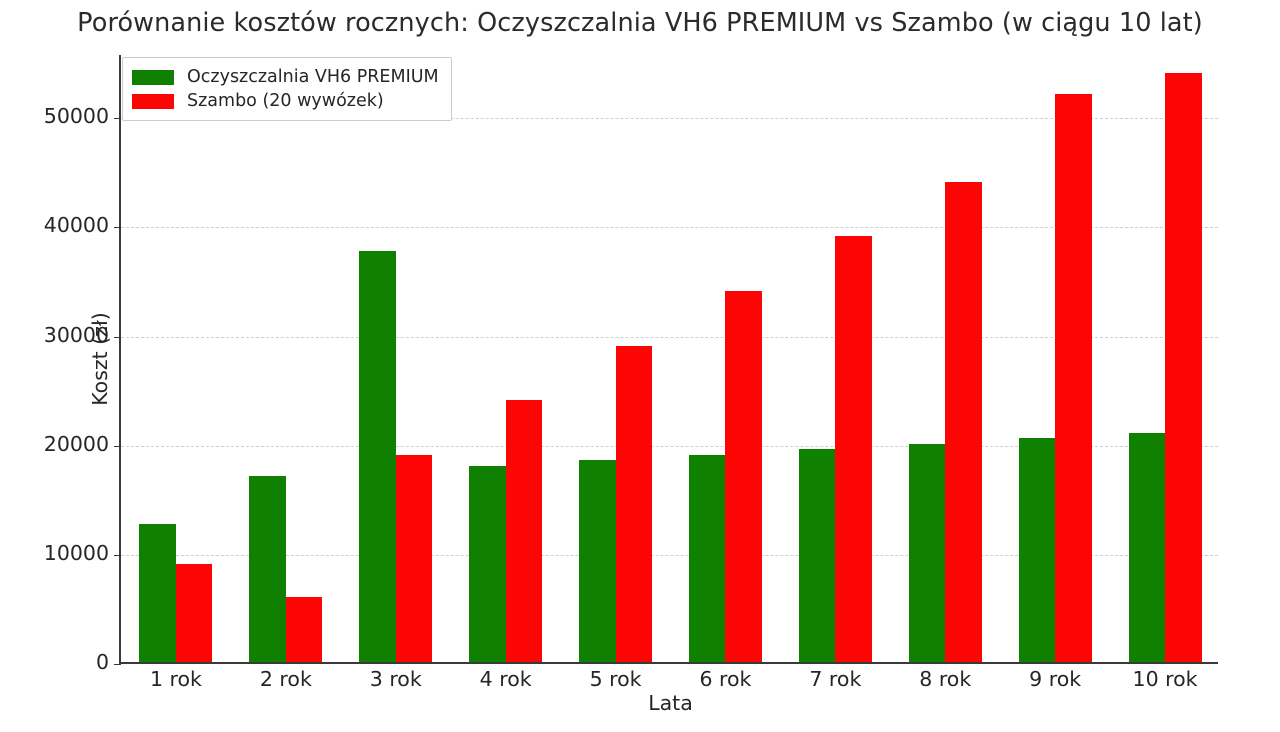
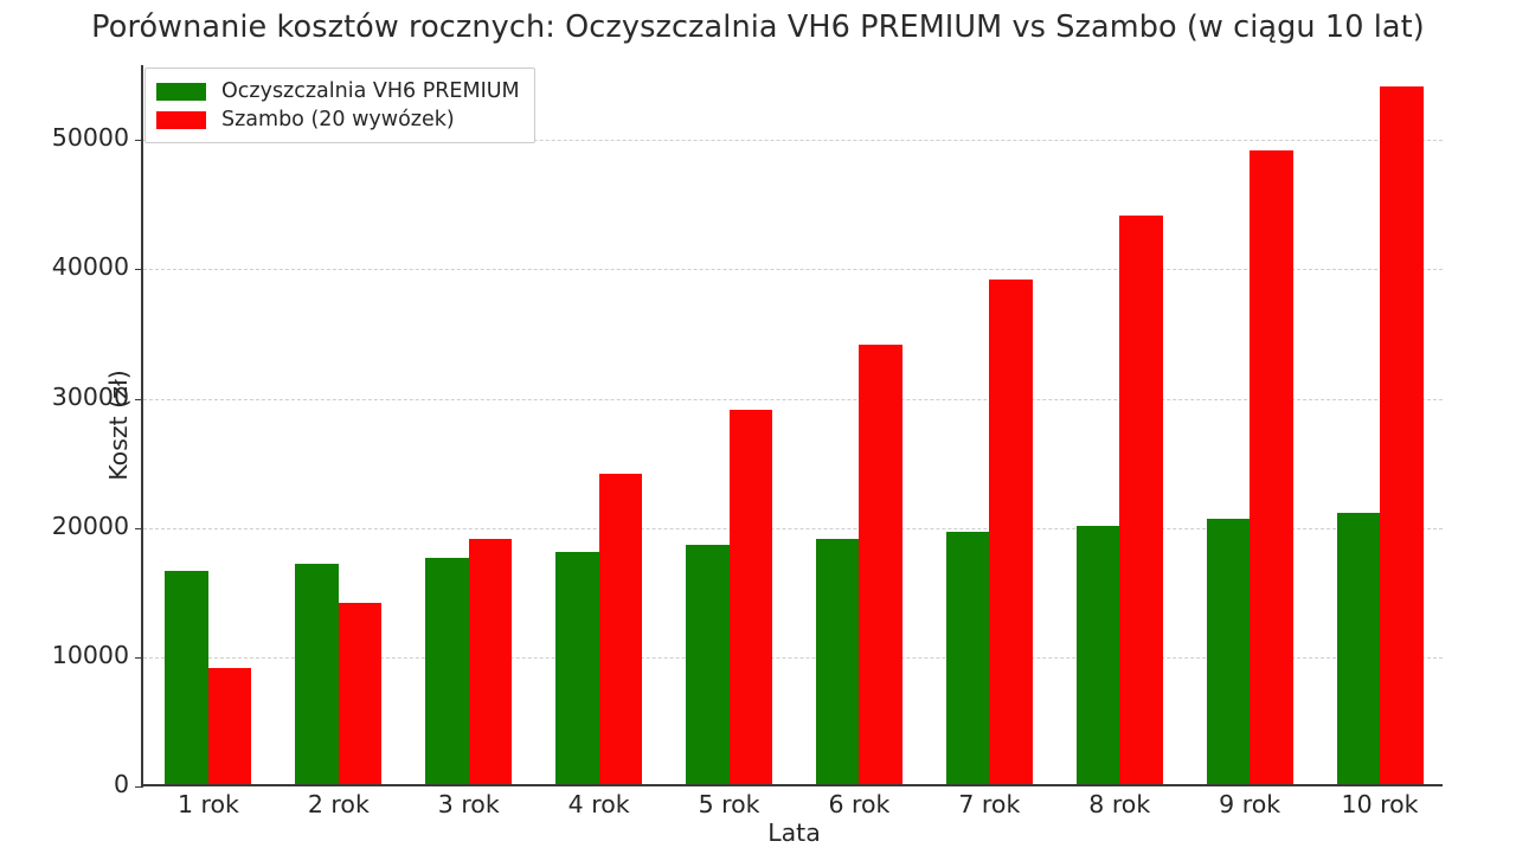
Oczyszczalnia VH6 PREMIUM/1 rok: 12600 -> 16500
Szambo (20 wywózek)/2 rok: 6000 -> 14000
Oczyszczalnia VH6 PREMIUM/3 rok: 37700 -> 17500
Szambo (20 wywózek)/9 rok: 52000 -> 49000
